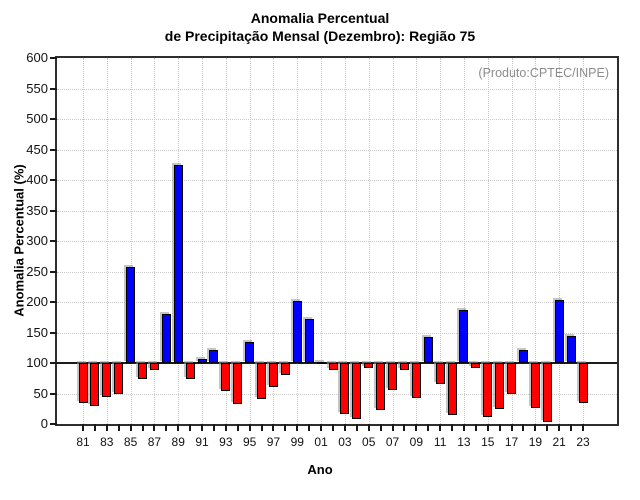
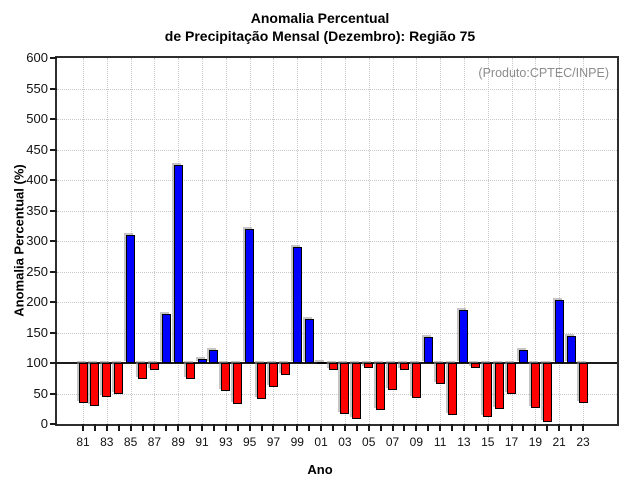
85: 260 -> 310
95: 140 -> 320
99: 200 -> 290
